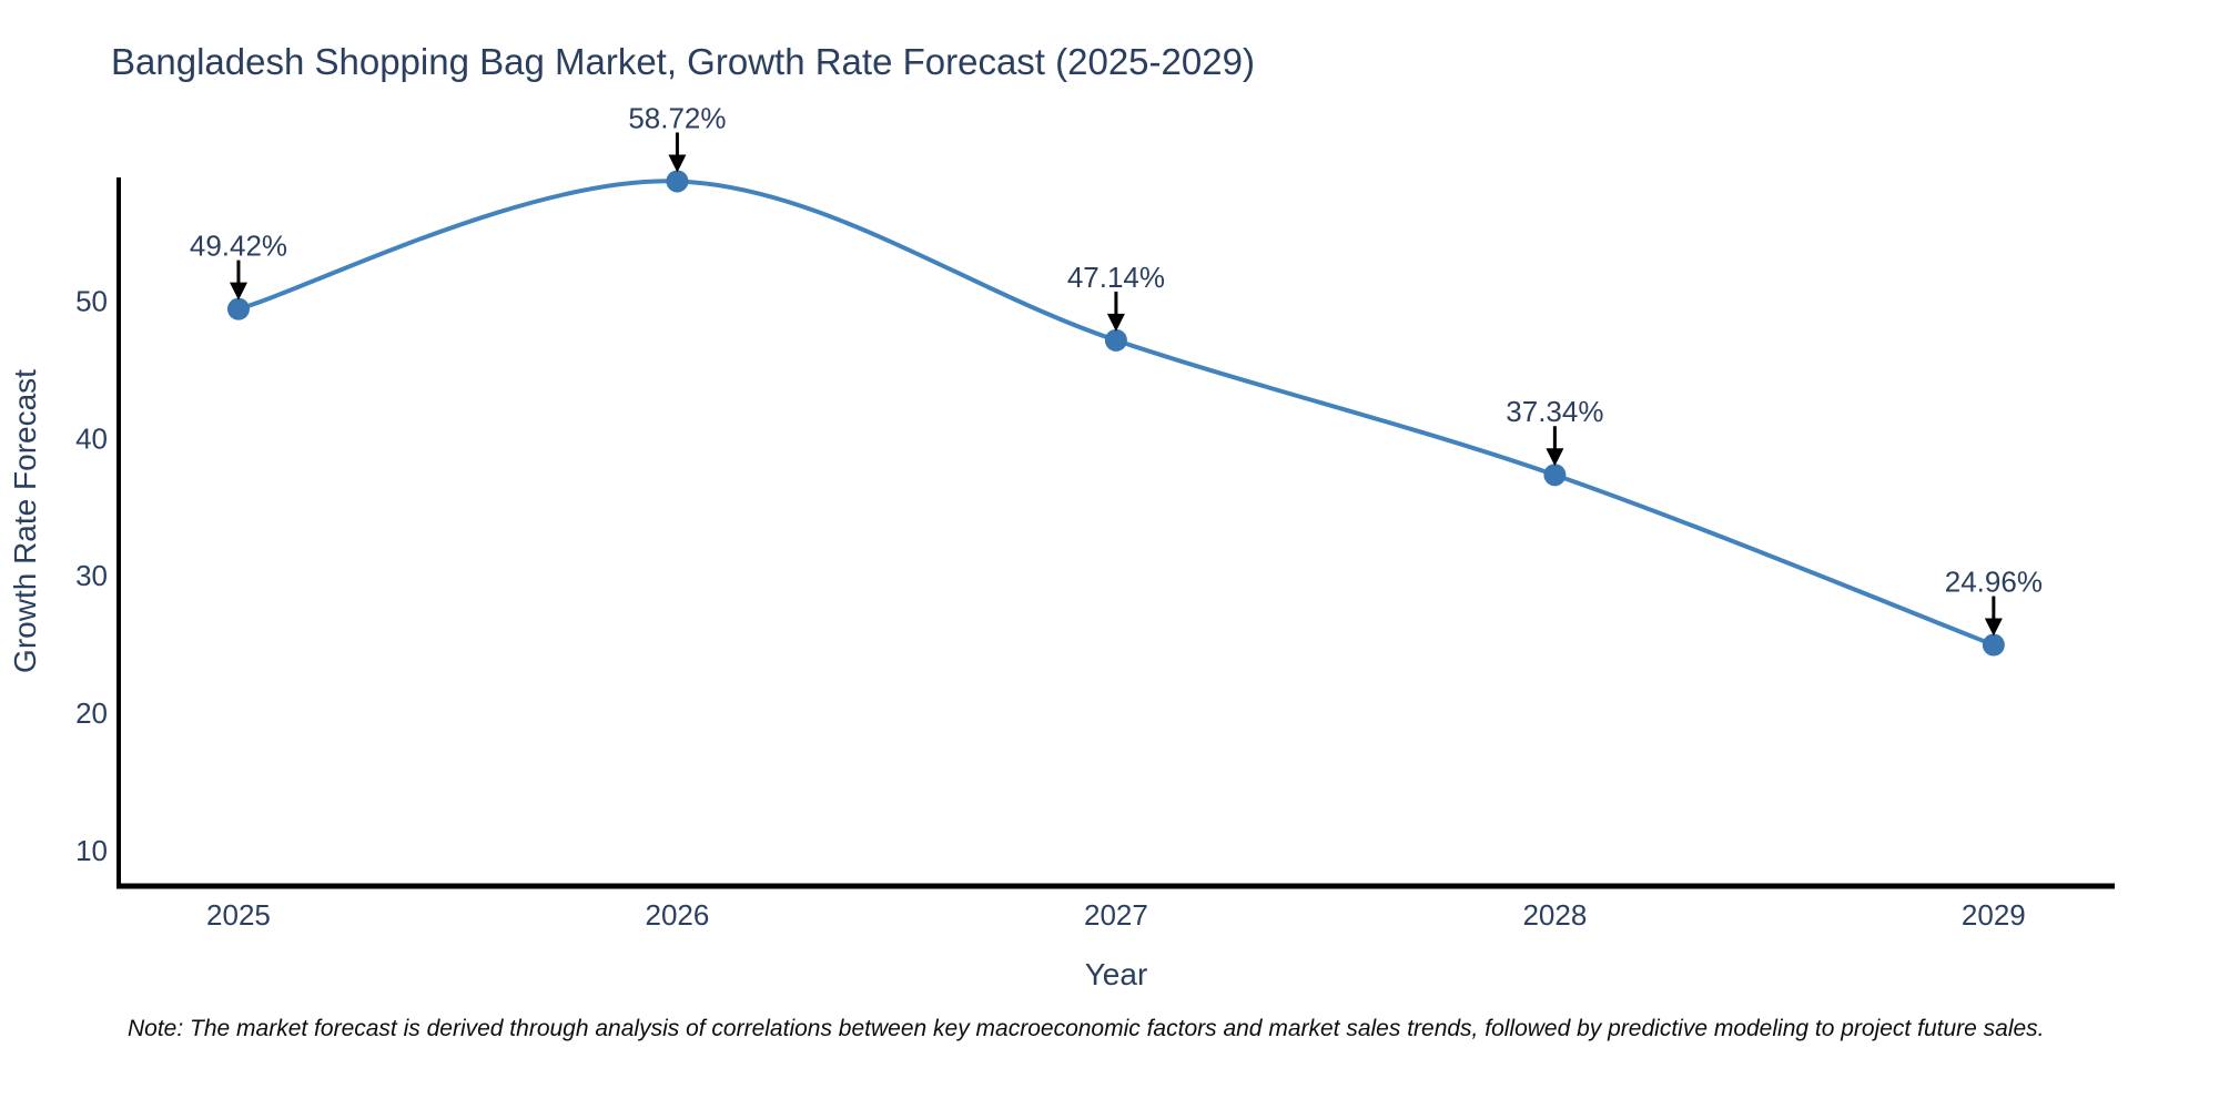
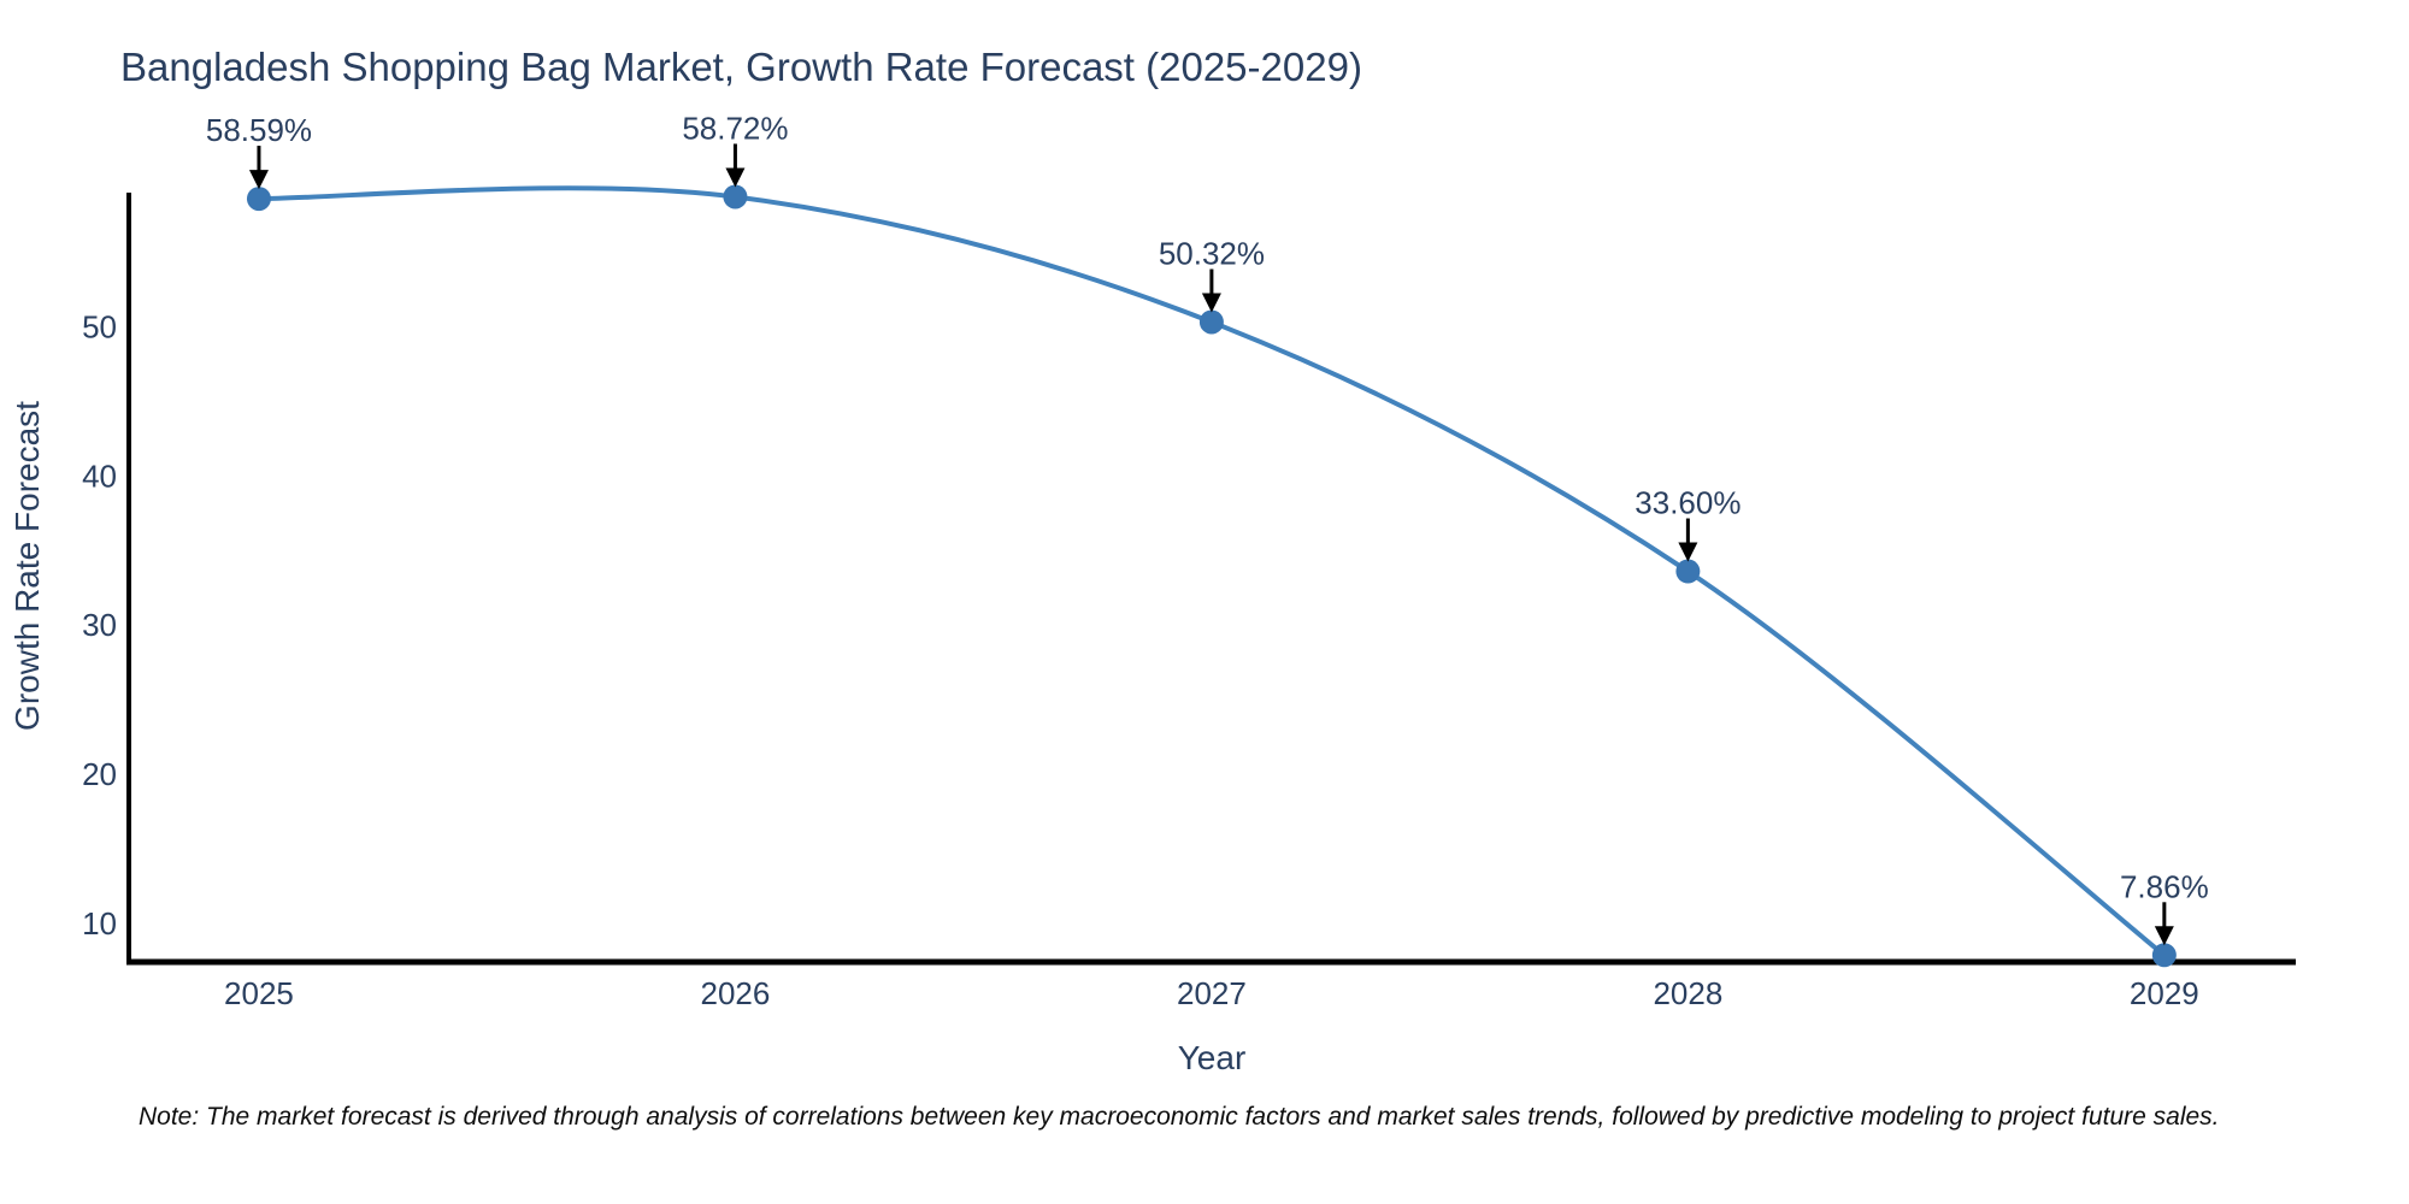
2025: 49.42% -> 58.59%
2027: 47.14% -> 50.32%
2028: 37.34% -> 33.60%
2029: 24.96% -> 7.86%
